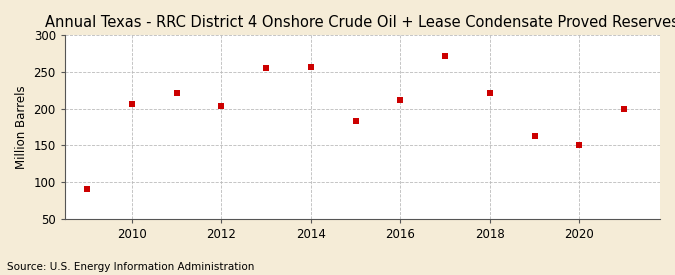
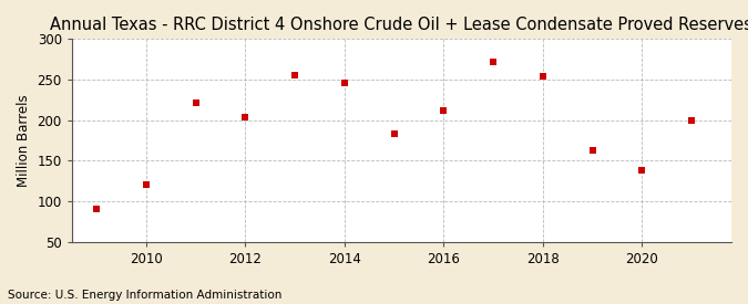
2010: 207 -> 120
2014: 257 -> 246
2018: 221 -> 254
2020: 150 -> 138
